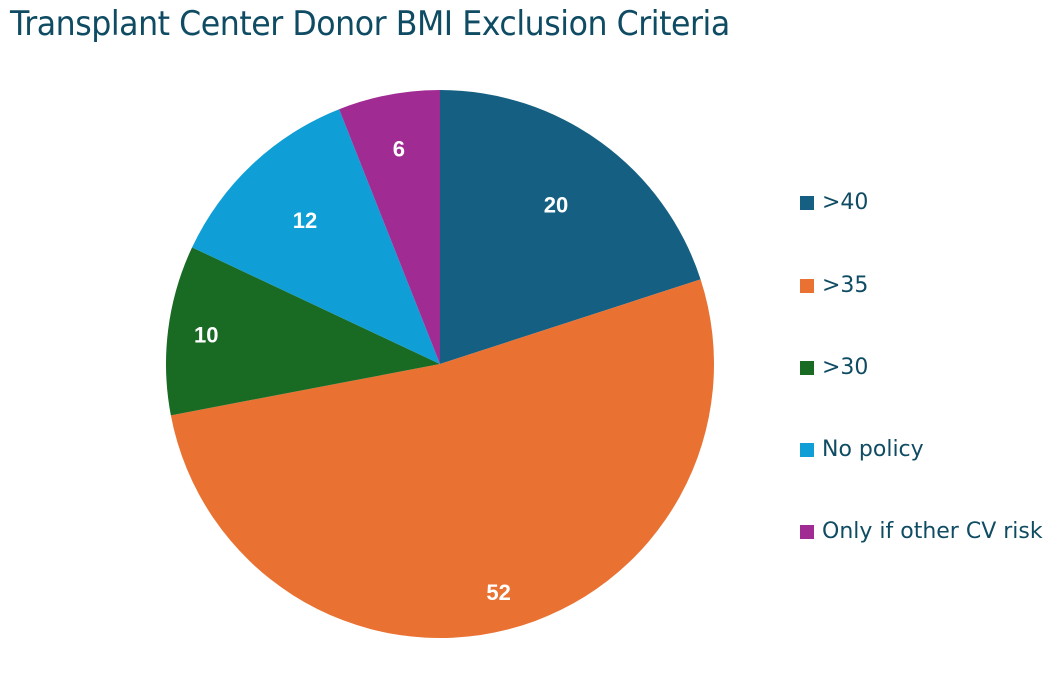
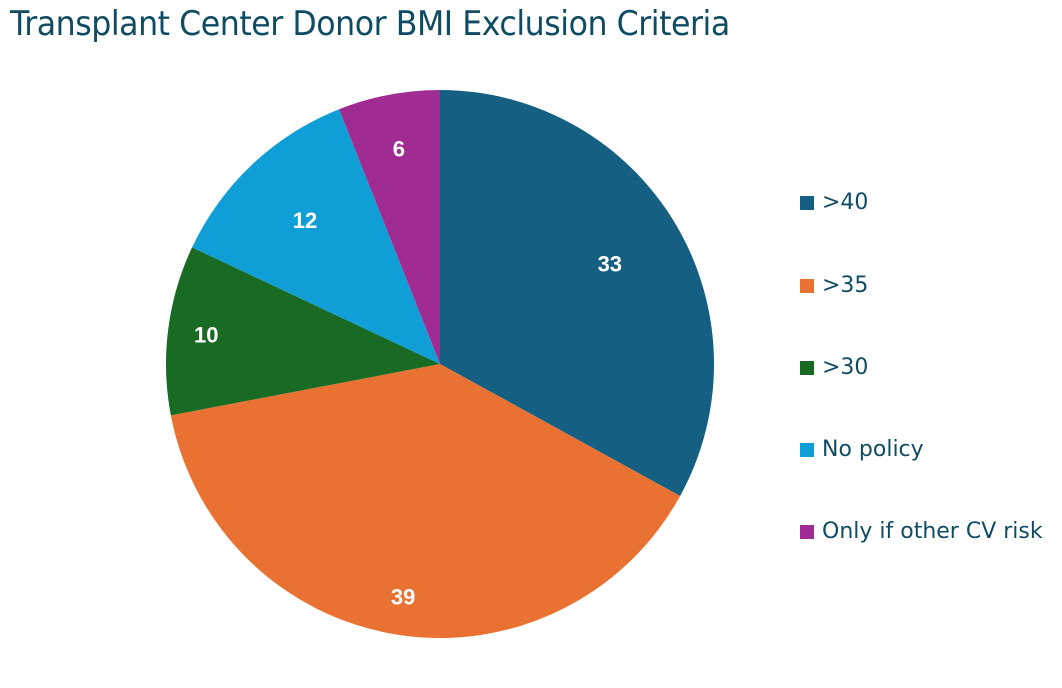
>40: 20 -> 33
>35: 52 -> 39
